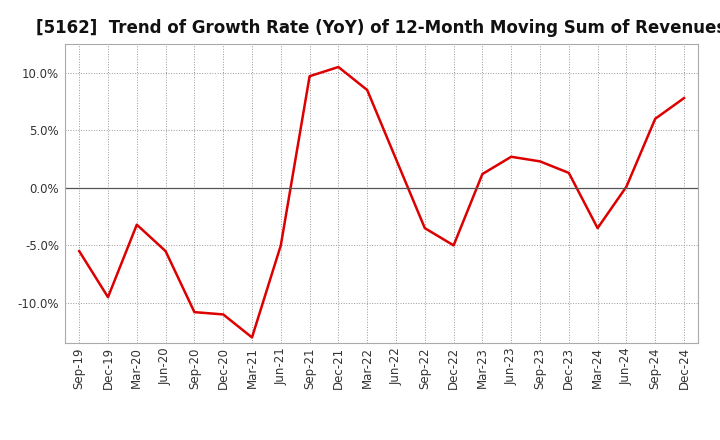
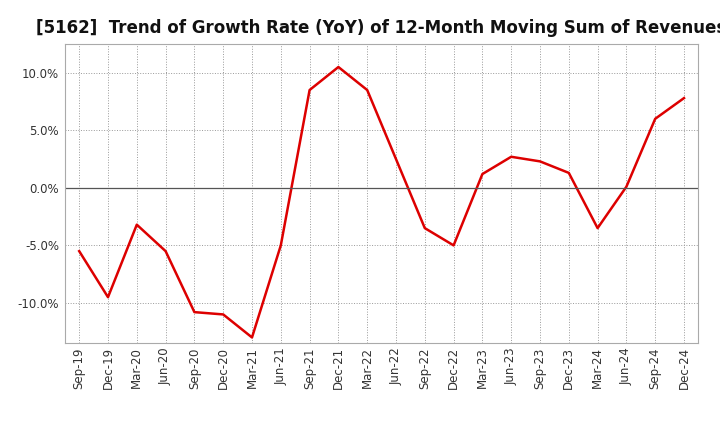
Sep-21: 9.7% -> 8.5%
